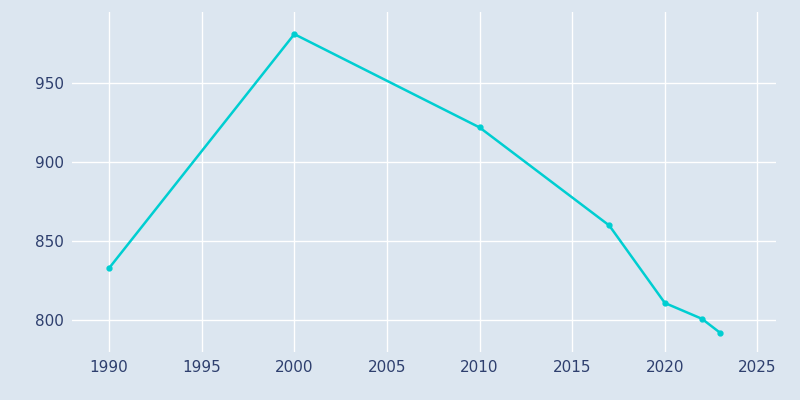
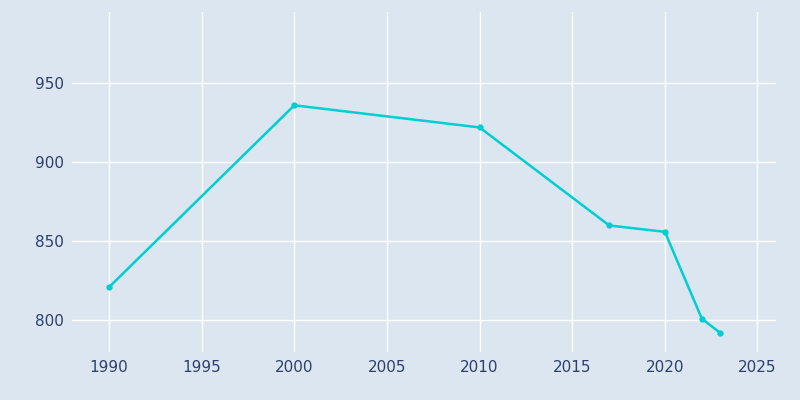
1990: 833 -> 821
2000: 981 -> 936
2020: 811 -> 856
